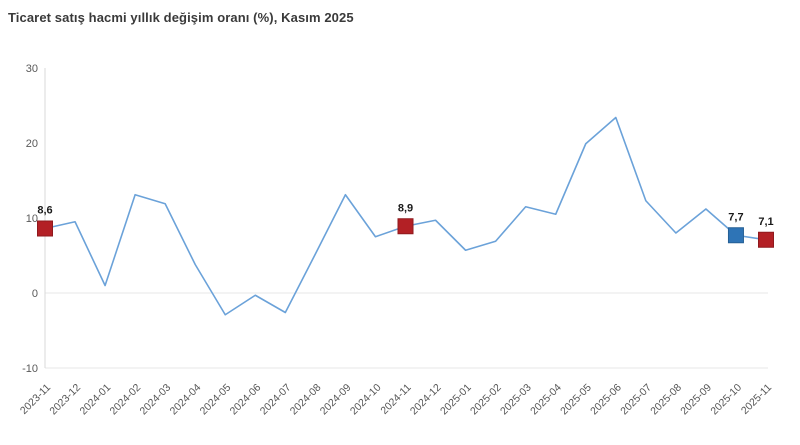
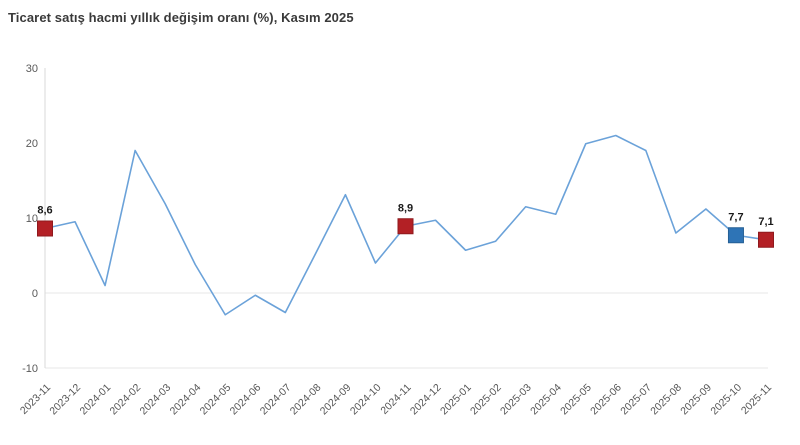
2024-02: 13 -> 19
2024-10: 8 -> 4
2025-06: 23 -> 21
2025-07: 12 -> 19
